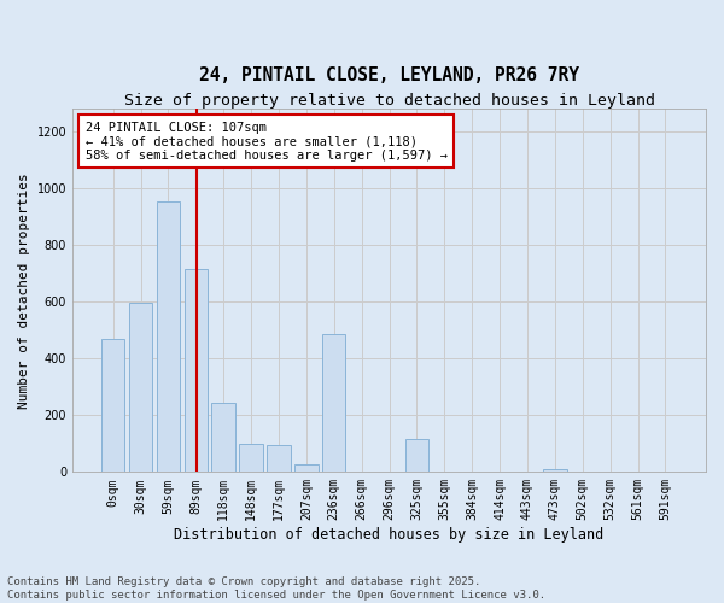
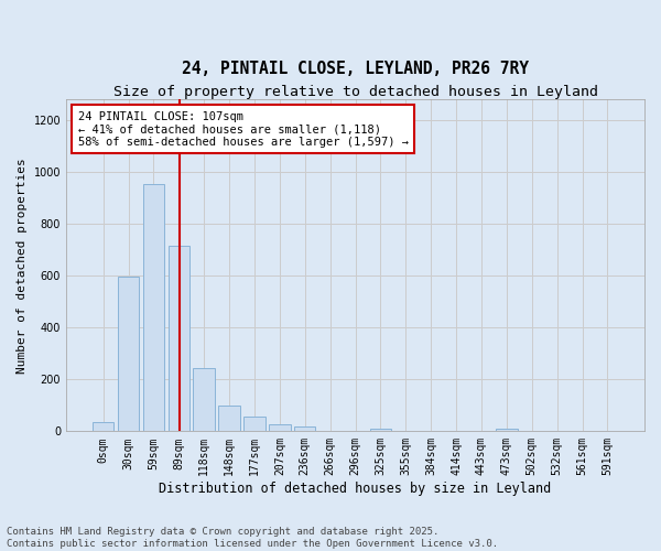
0sqm: 470 -> 35
177sqm: 95 -> 55
236sqm: 485 -> 18
325sqm: 115 -> 8
